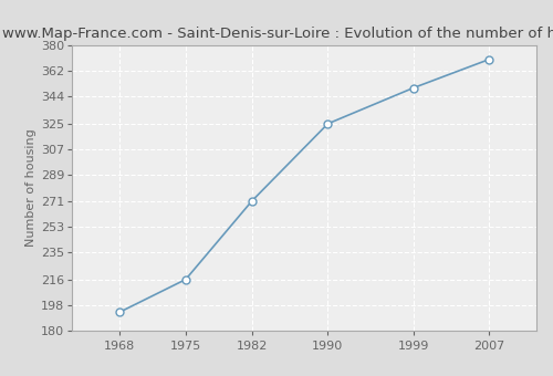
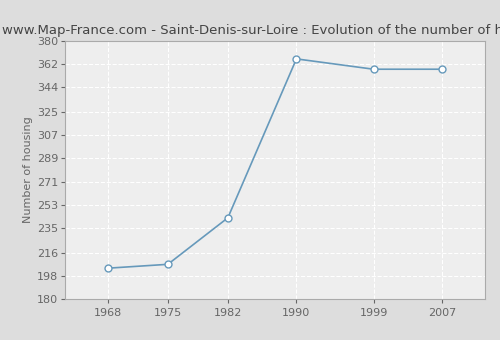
1968: 193 -> 204
1975: 216 -> 207
1982: 271 -> 243
1990: 325 -> 366
1999: 350 -> 358
2007: 370 -> 358
